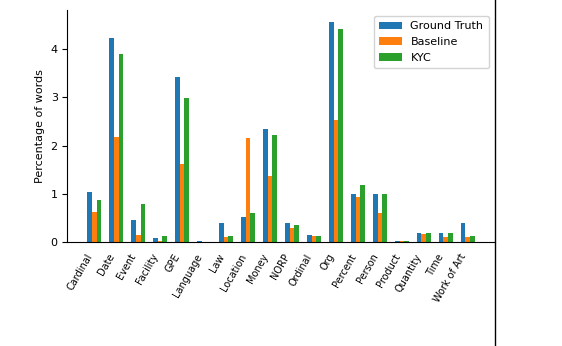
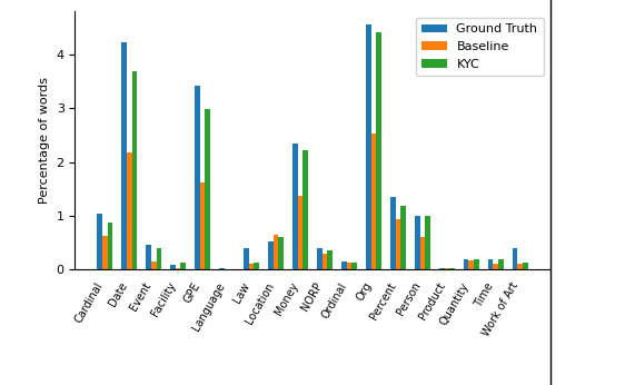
KYC/Date: 3.90 -> 3.68
KYC/Event: 0.80 -> 0.40
Baseline/Location: 2.15 -> 0.65
Ground Truth/Percent: 1.00 -> 1.35
